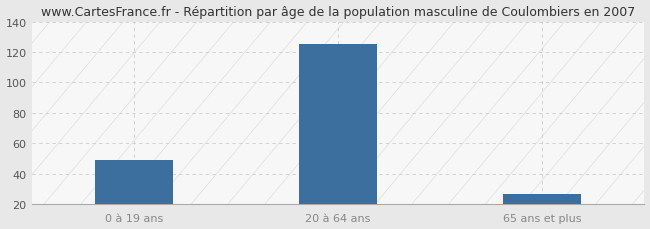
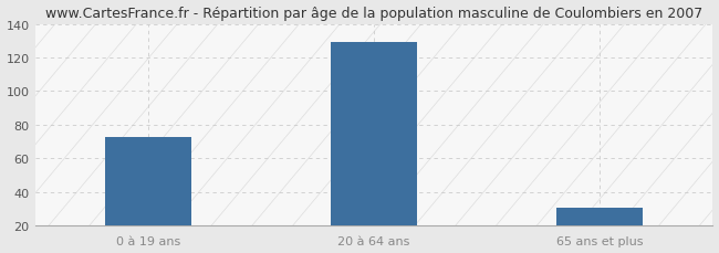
0 à 19 ans: 49 -> 73
20 à 64 ans: 125 -> 129
65 ans et plus: 27 -> 31
